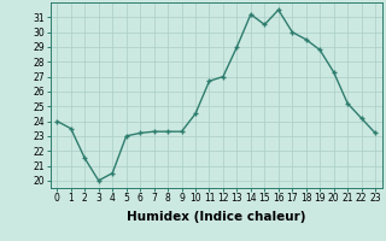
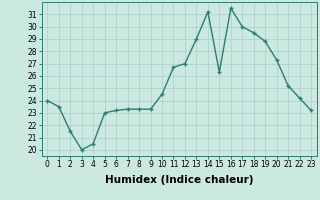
15: 30.5 -> 26.3
